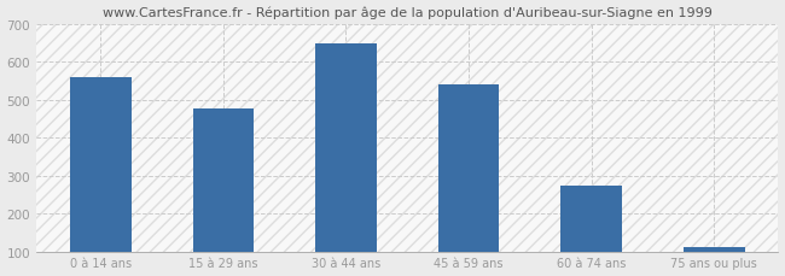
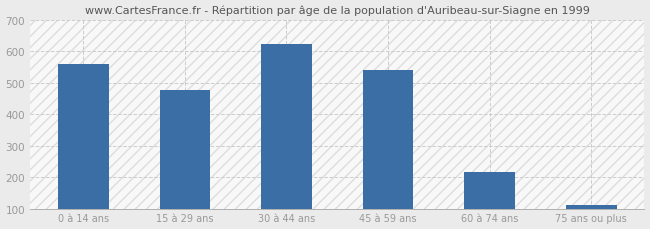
30 à 44 ans: 648 -> 625
60 à 74 ans: 275 -> 215
